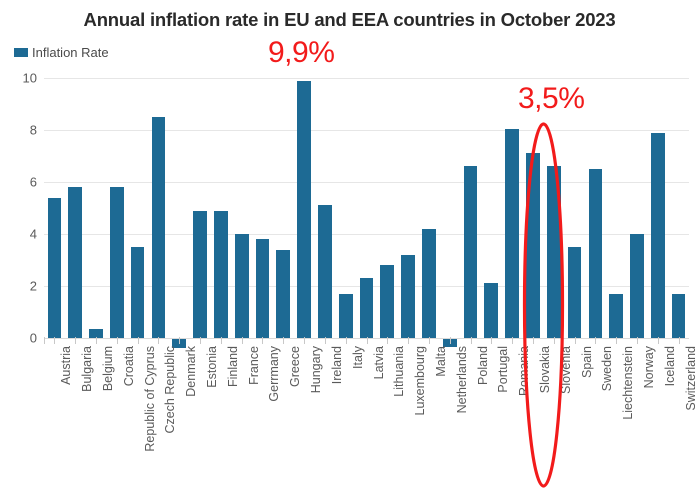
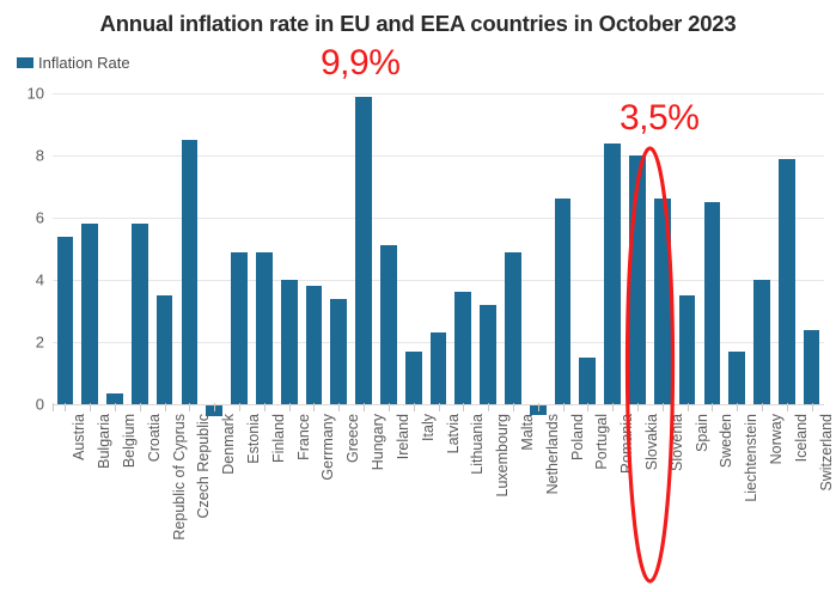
Lithuania: 2.8 -> 3.6
Malta: 4.2 -> 4.9
Portugal: 2.1 -> 1.5
Romania: 8.1 -> 8.4
Slovakia: 7.1 -> 8.0
Switzerland: 1.7 -> 2.4
